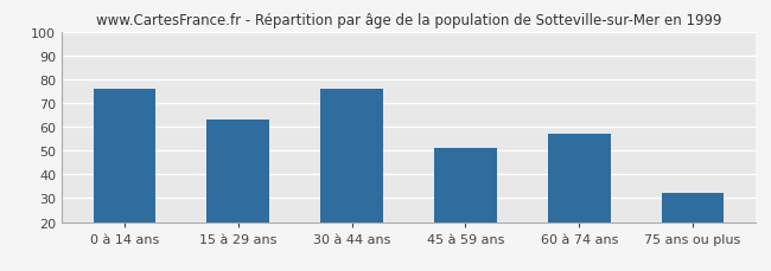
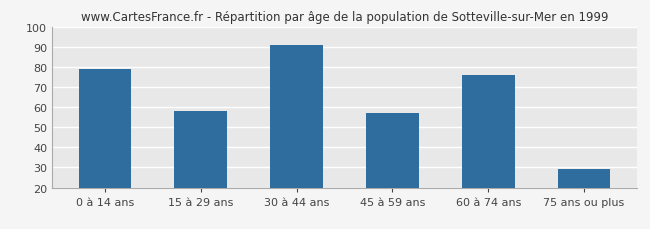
0 à 14 ans: 76 -> 79
15 à 29 ans: 63 -> 58
30 à 44 ans: 76 -> 91
45 à 59 ans: 51 -> 57
60 à 74 ans: 57 -> 76
75 ans ou plus: 32 -> 29
